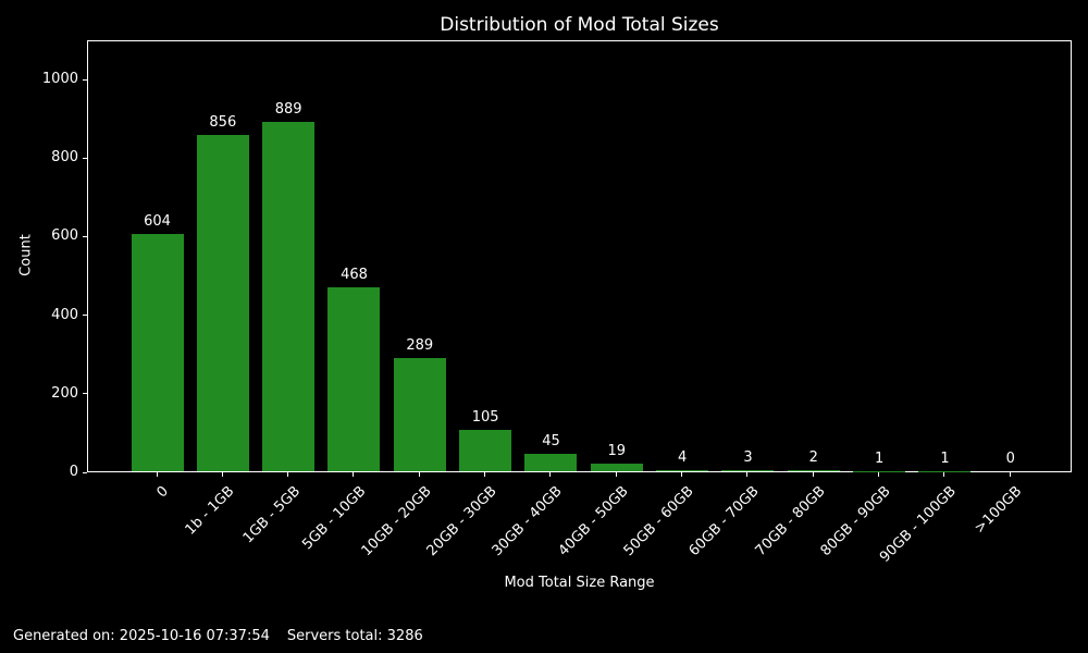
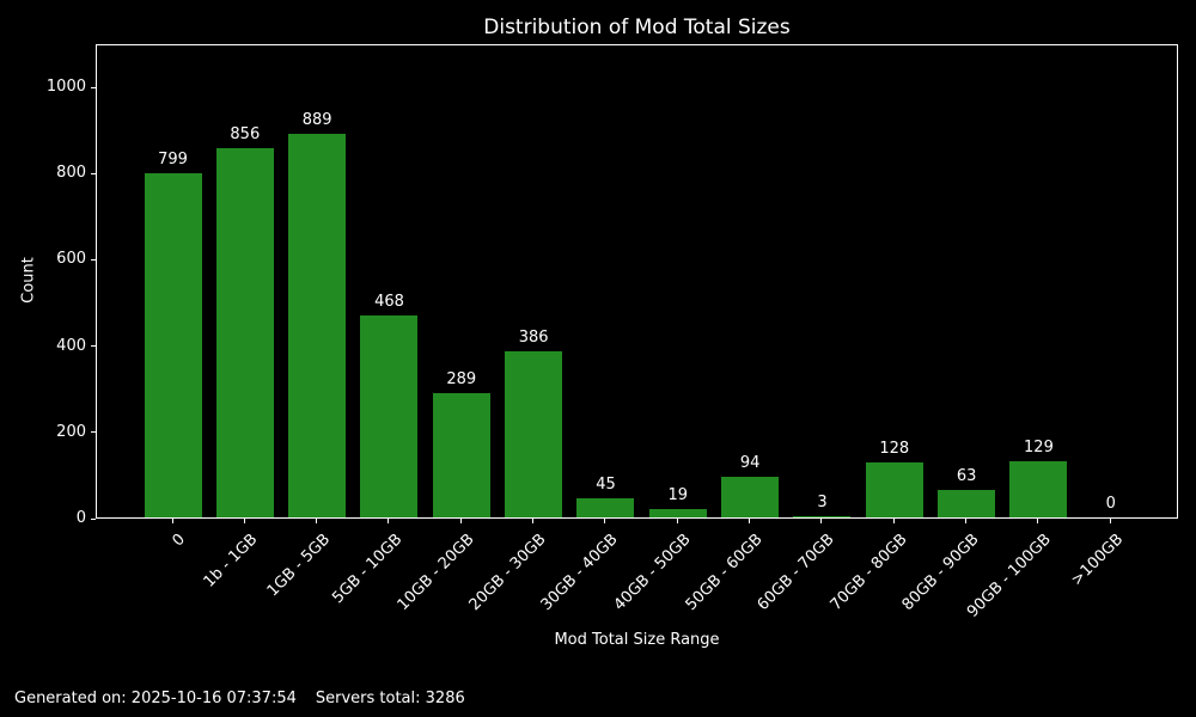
0: 604 -> 799
20GB - 30GB: 105 -> 386
50GB - 60GB: 4 -> 94
70GB - 80GB: 2 -> 128
80GB - 90GB: 1 -> 63
90GB - 100GB: 1 -> 129
